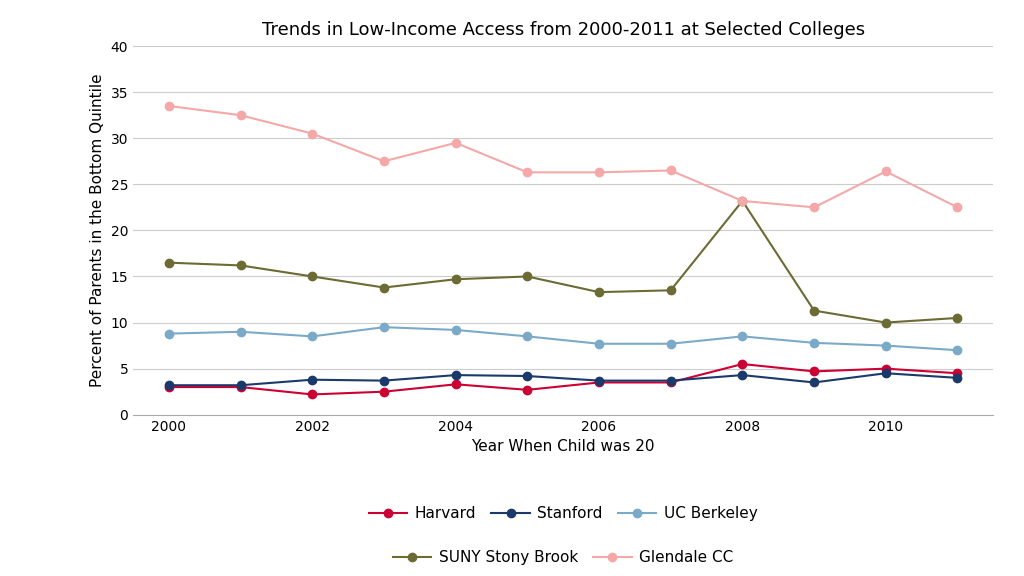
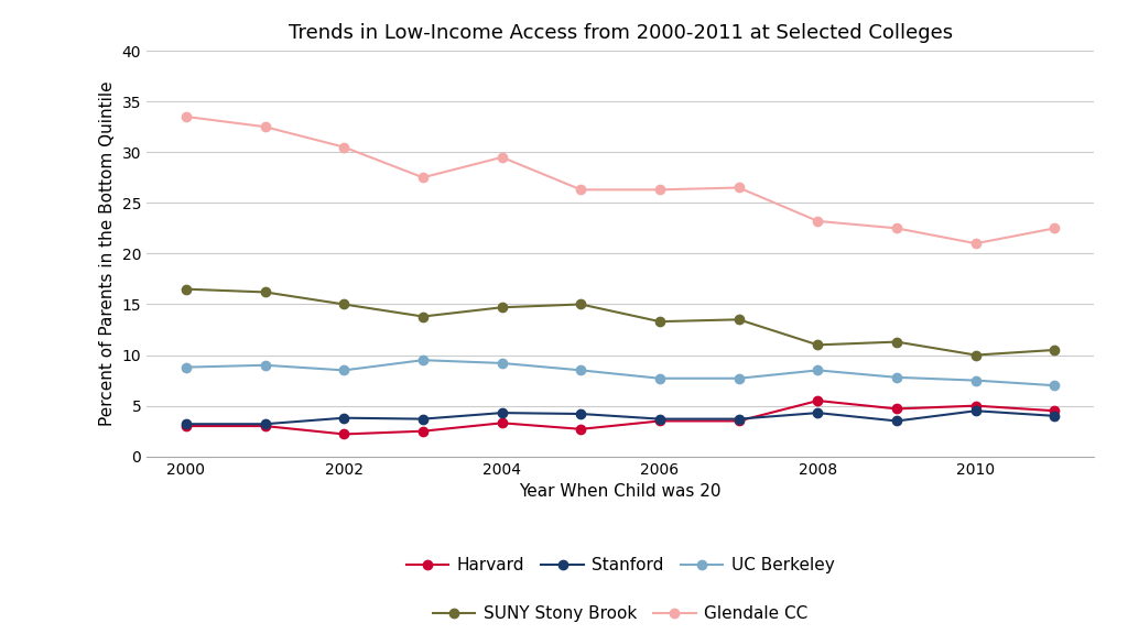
SUNY Stony Brook/2008: 23.2 -> 11.0
Glendale CC/2010: 26.4 -> 21.0
